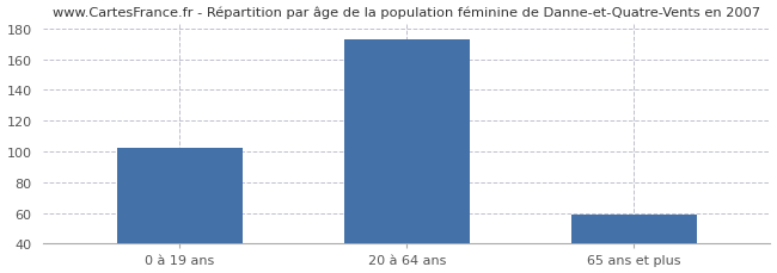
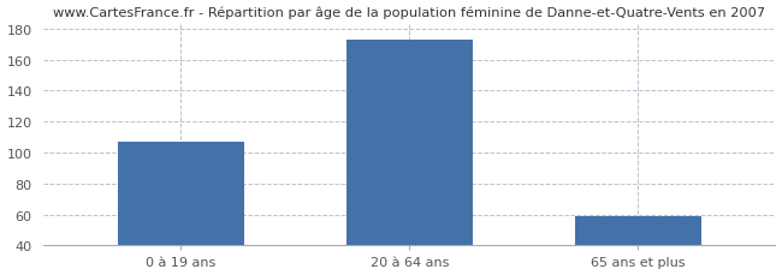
0 à 19 ans: 102 -> 107
